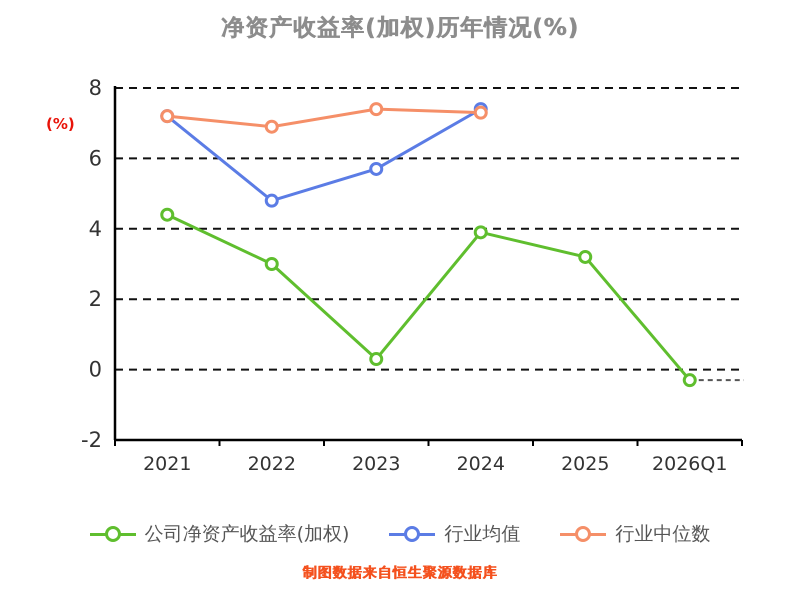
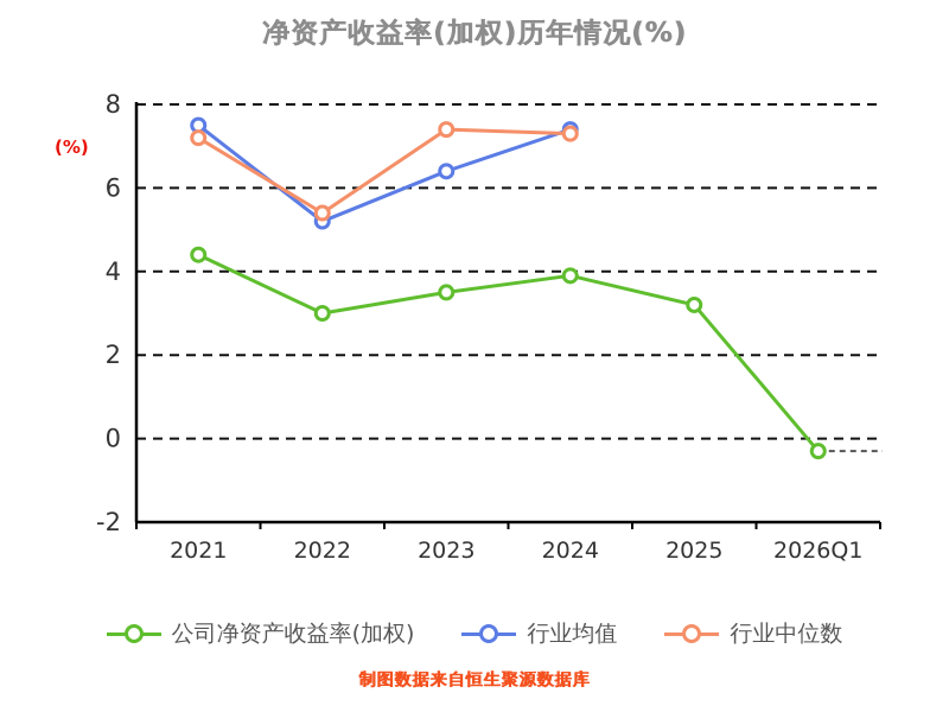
行业均值/2021: 7.2 -> 7.5
行业均值/2022: 4.8 -> 5.2
行业中位数/2022: 6.9 -> 5.4
公司净资产收益率(加权)/2023: 0.3 -> 3.5
行业均值/2023: 5.7 -> 6.4
